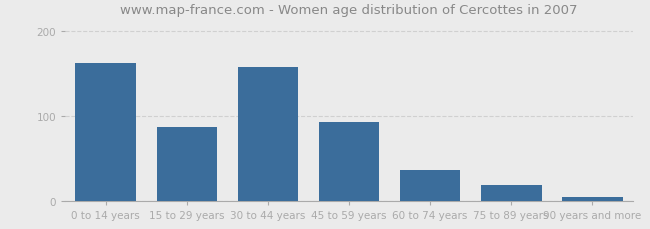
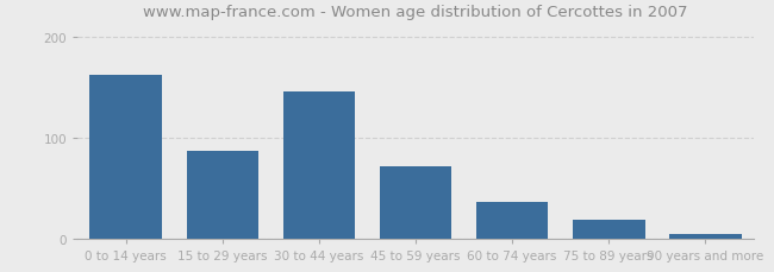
30 to 44 years: 158 -> 146
45 to 59 years: 93 -> 72
